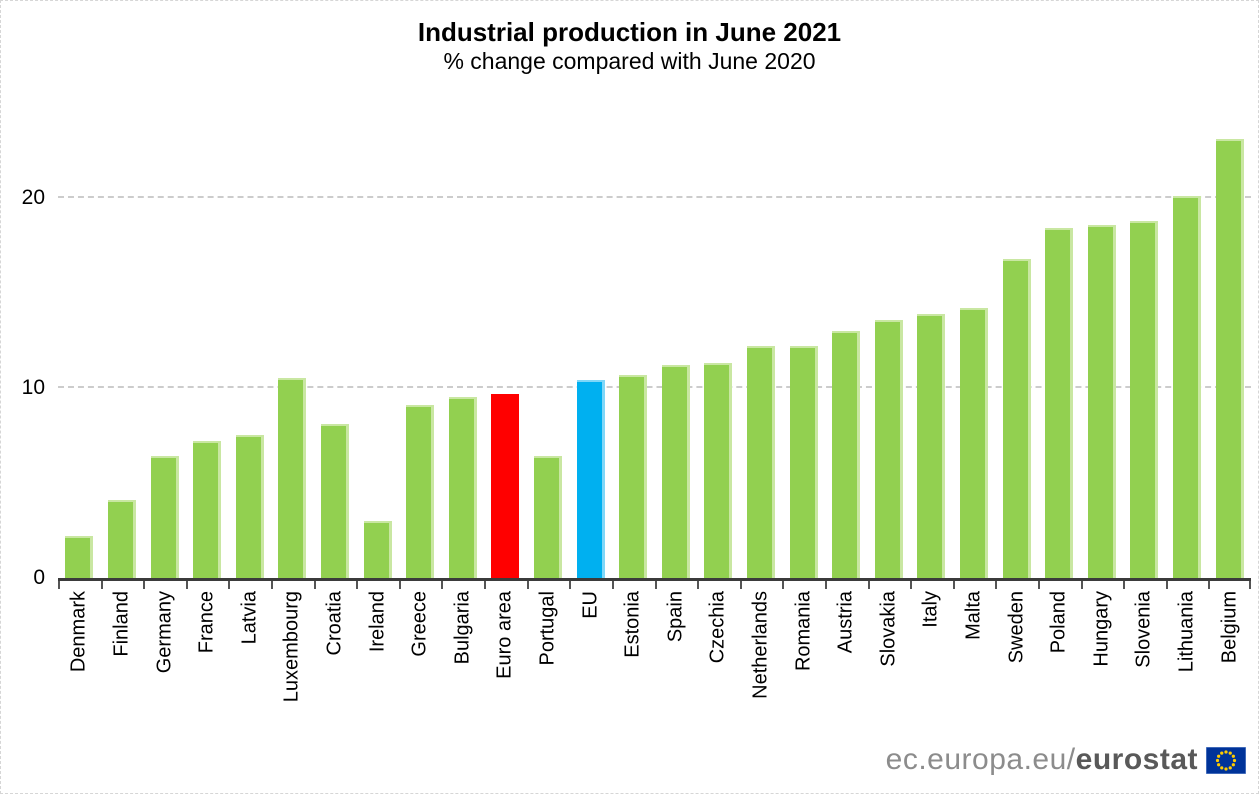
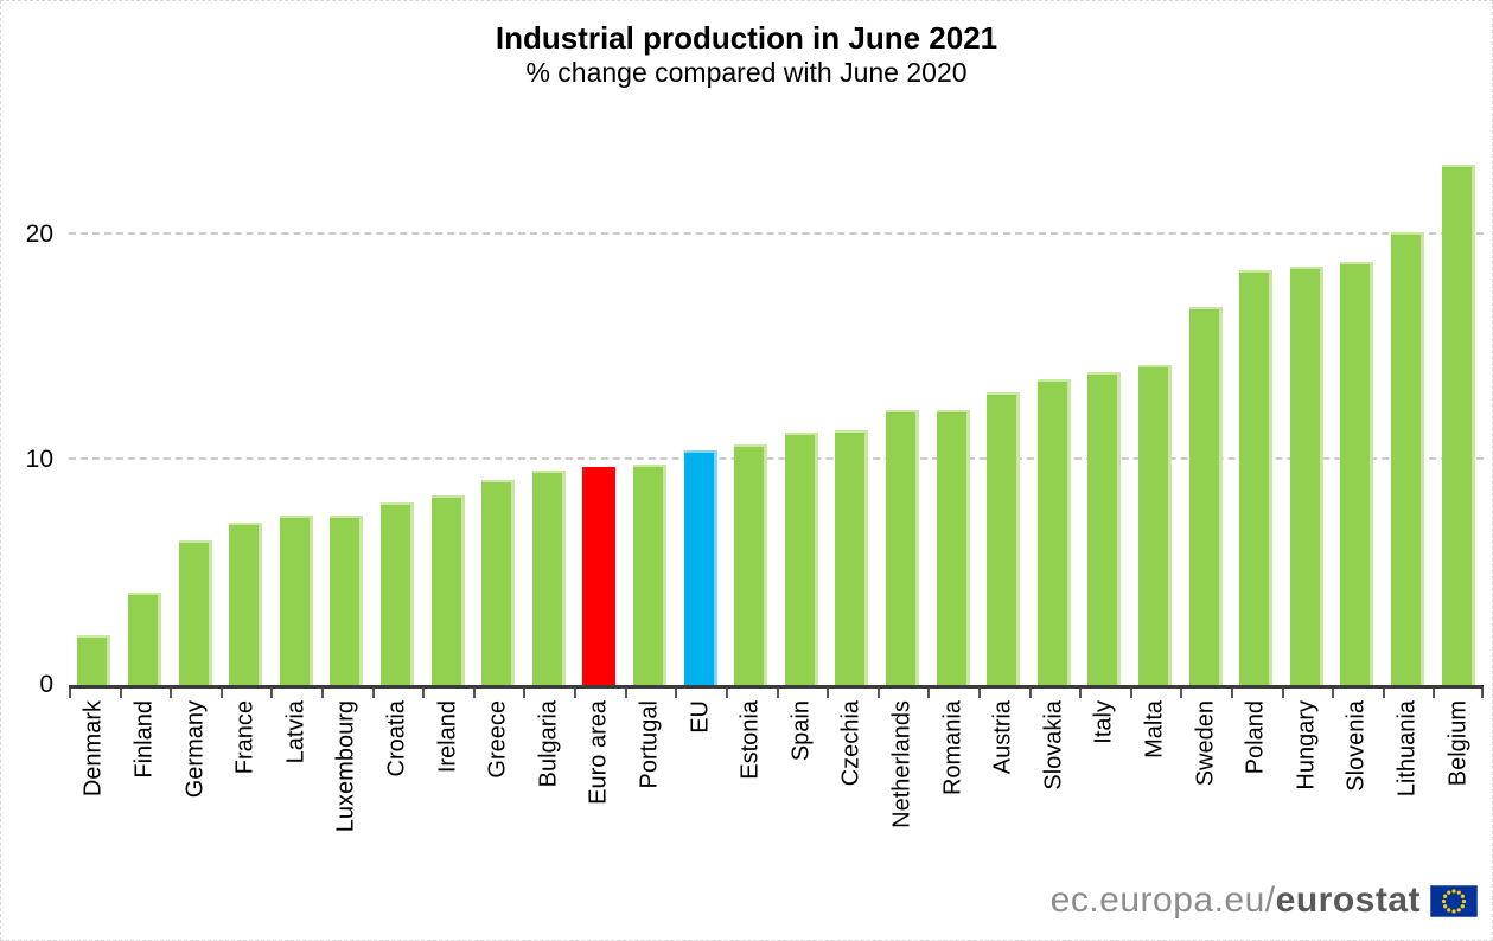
Luxembourg: 10.5 -> 7.5
Ireland: 3.0 -> 8.4
Portugal: 6.4 -> 9.8
